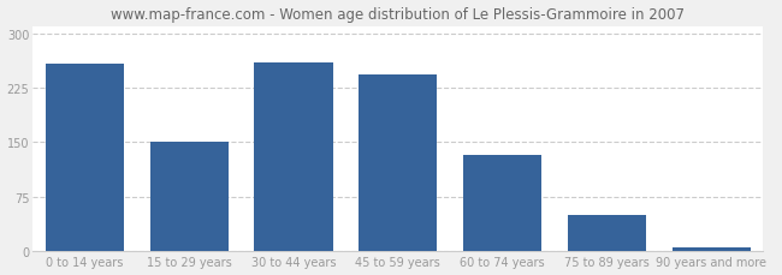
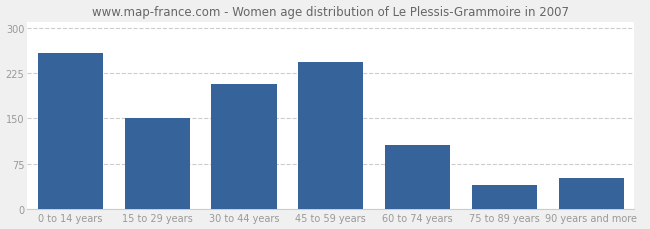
30 to 44 years: 260 -> 206
60 to 74 years: 132 -> 106
75 to 89 years: 50 -> 40
90 years and more: 5 -> 52
